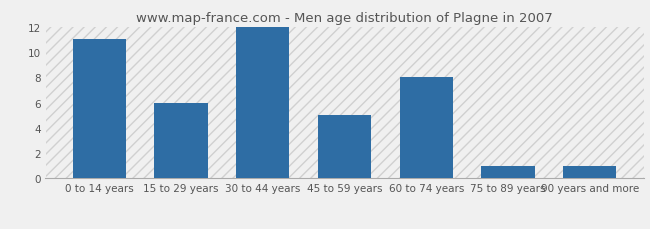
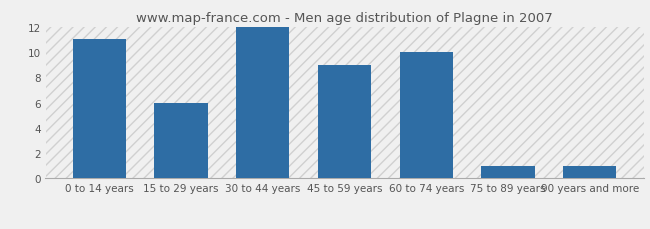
45 to 59 years: 5 -> 9
60 to 74 years: 8 -> 10
